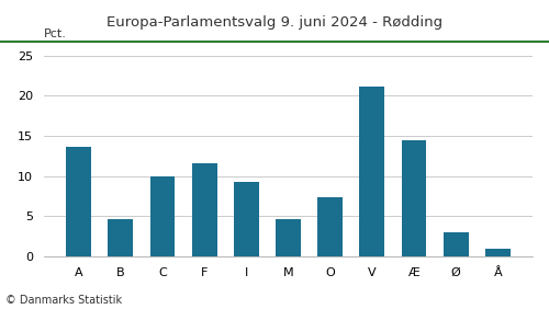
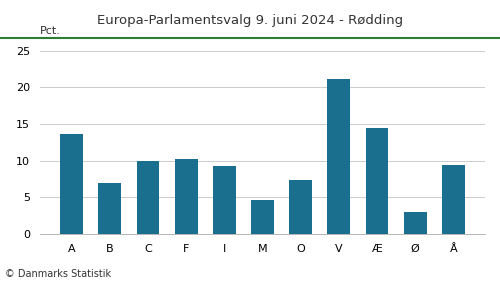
B: 4.6 -> 7.0
F: 11.6 -> 10.2
Å: 1.0 -> 9.4
